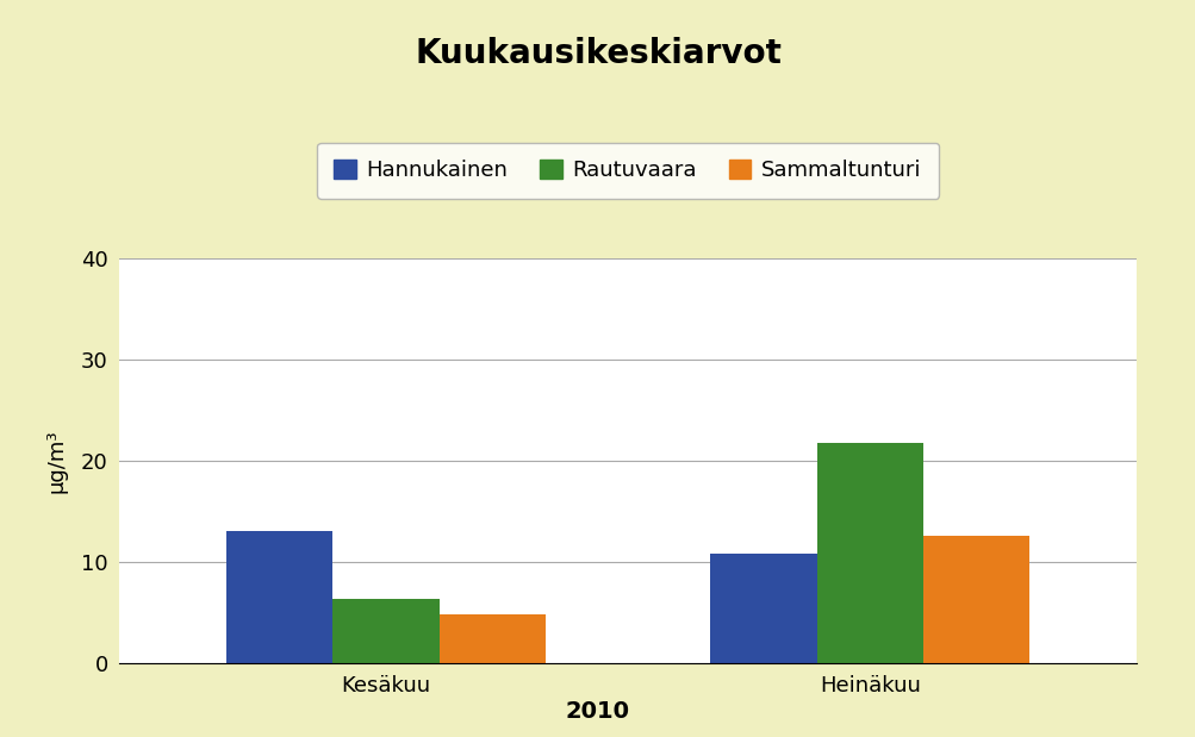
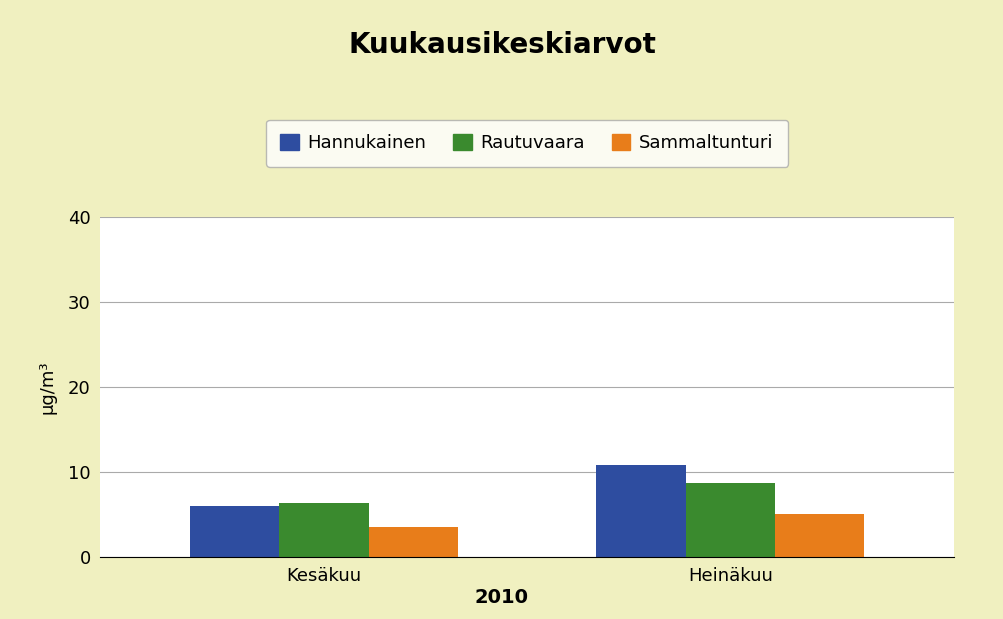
Hannukainen/Kesäkuu: 13.0 -> 6.0
Sammaltunturi/Kesäkuu: 4.8 -> 3.5
Rautuvaara/Heinäkuu: 21.8 -> 8.7
Sammaltunturi/Heinäkuu: 12.6 -> 5.1
